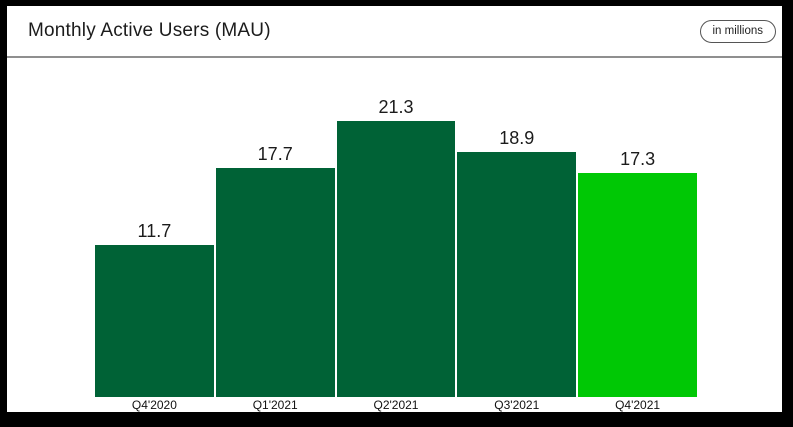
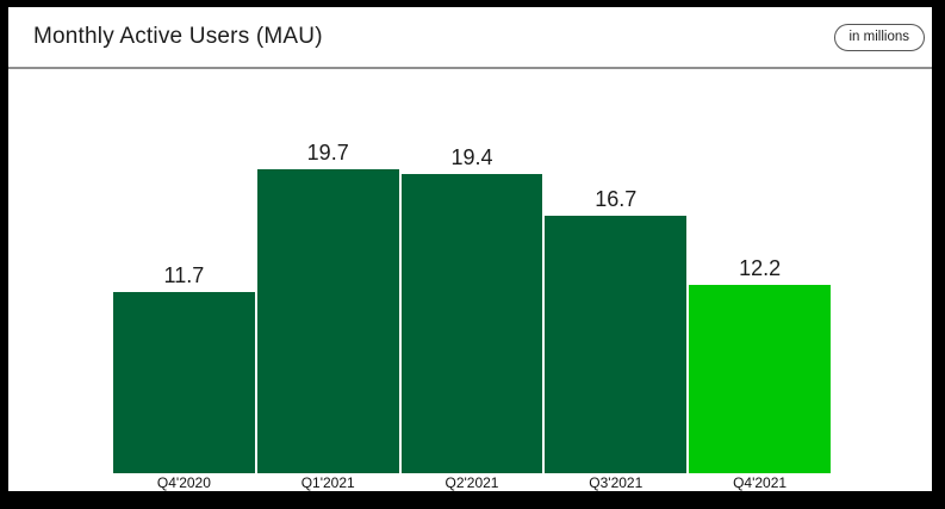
Q1'2021: 17.7 -> 19.7
Q2'2021: 21.3 -> 19.4
Q3'2021: 18.9 -> 16.7
Q4'2021: 17.3 -> 12.2
